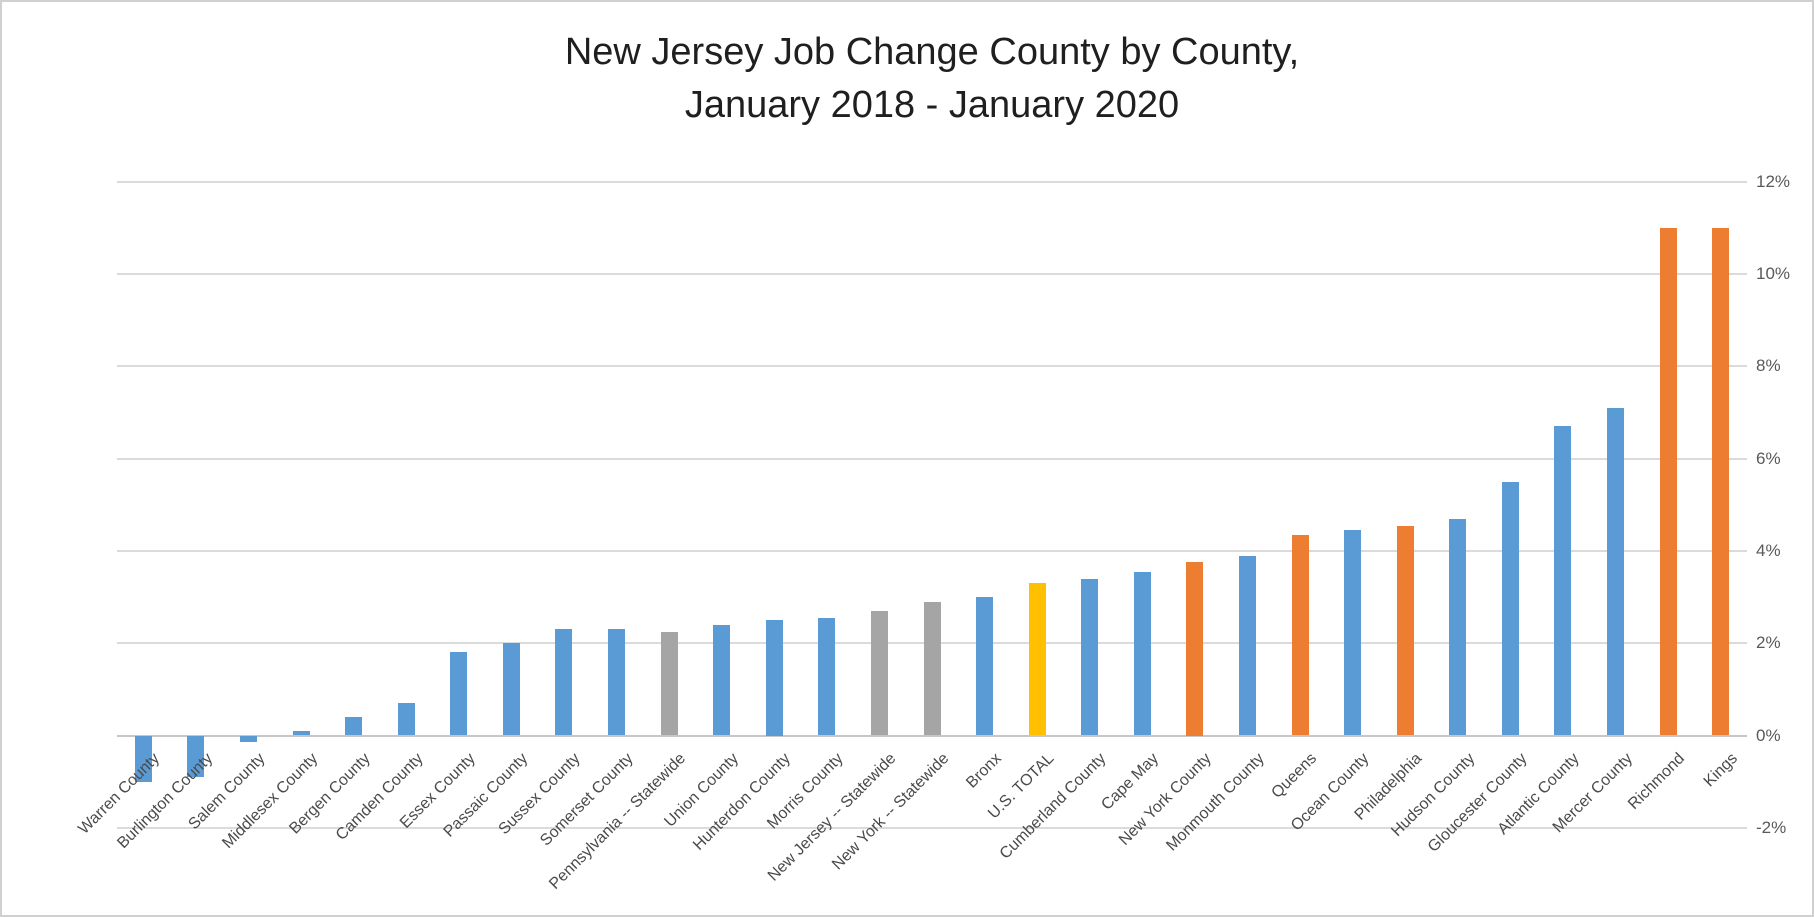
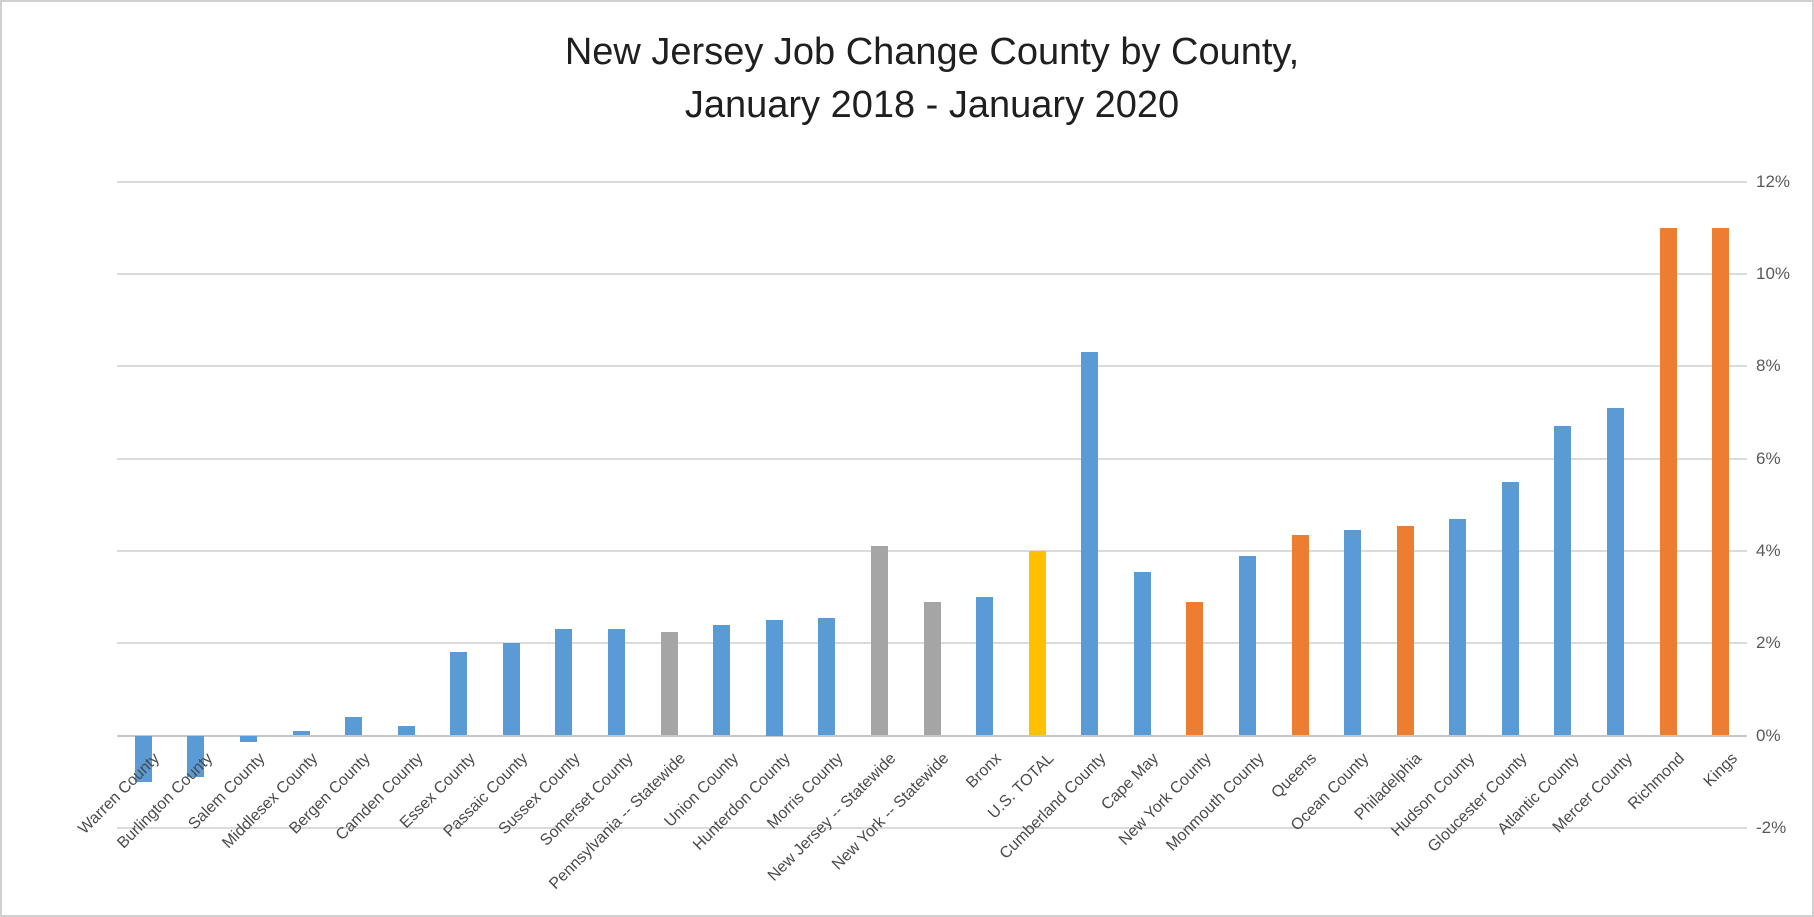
Camden County: 0.7% -> 0.2%
New Jersey -- Statewide: 2.7% -> 4.1%
U.S. TOTAL: 3.3% -> 4.0%
Cumberland County: 3.4% -> 8.3%
New York County: 3.8% -> 2.9%
